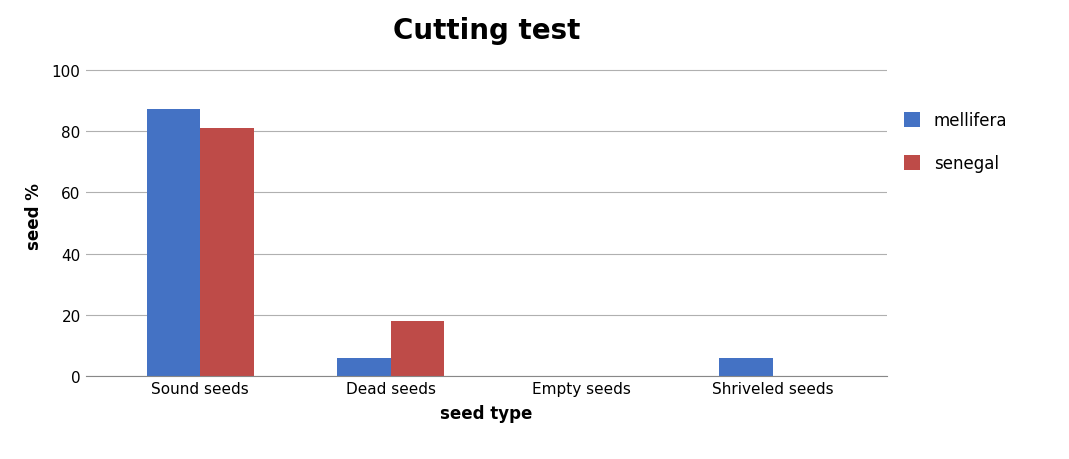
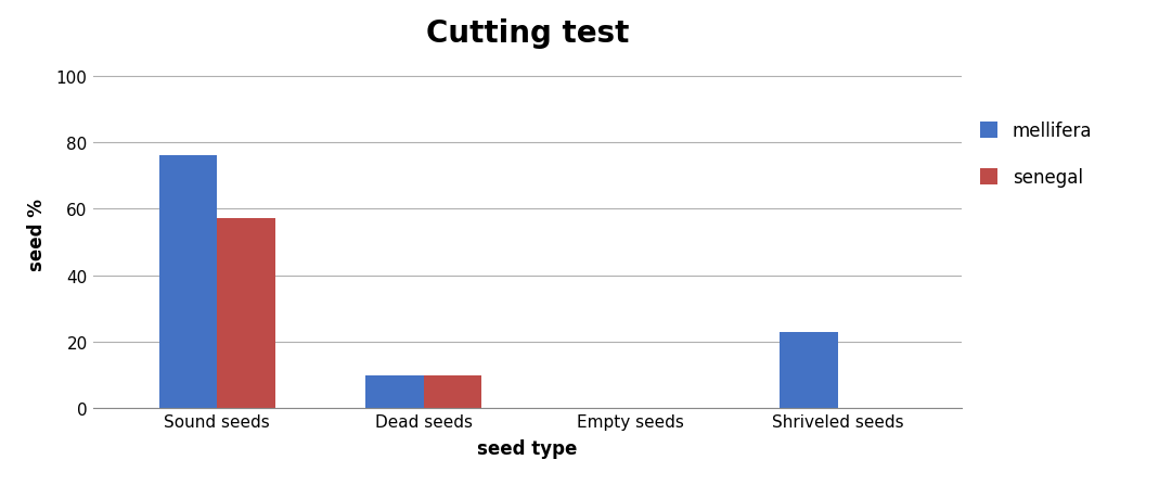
mellifera/Sound seeds: 87 -> 76
senegal/Sound seeds: 81 -> 57
mellifera/Dead seeds: 6 -> 10
senegal/Dead seeds: 18 -> 10
mellifera/Shriveled seeds: 6 -> 23
